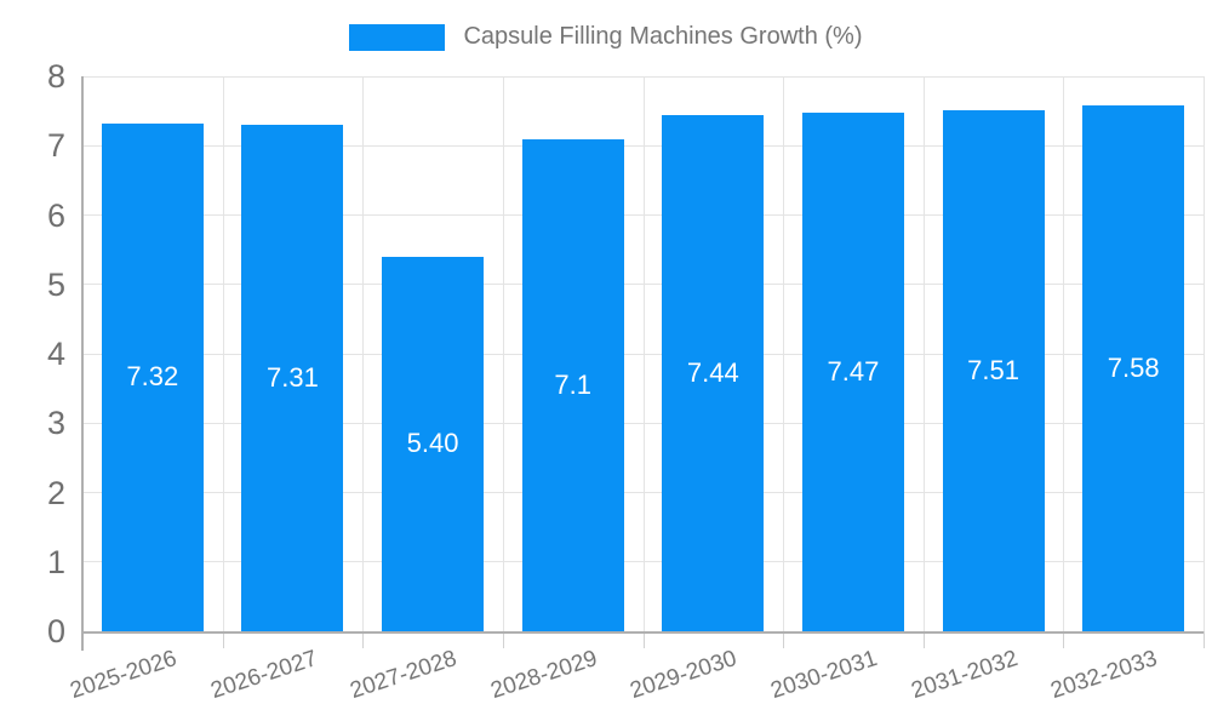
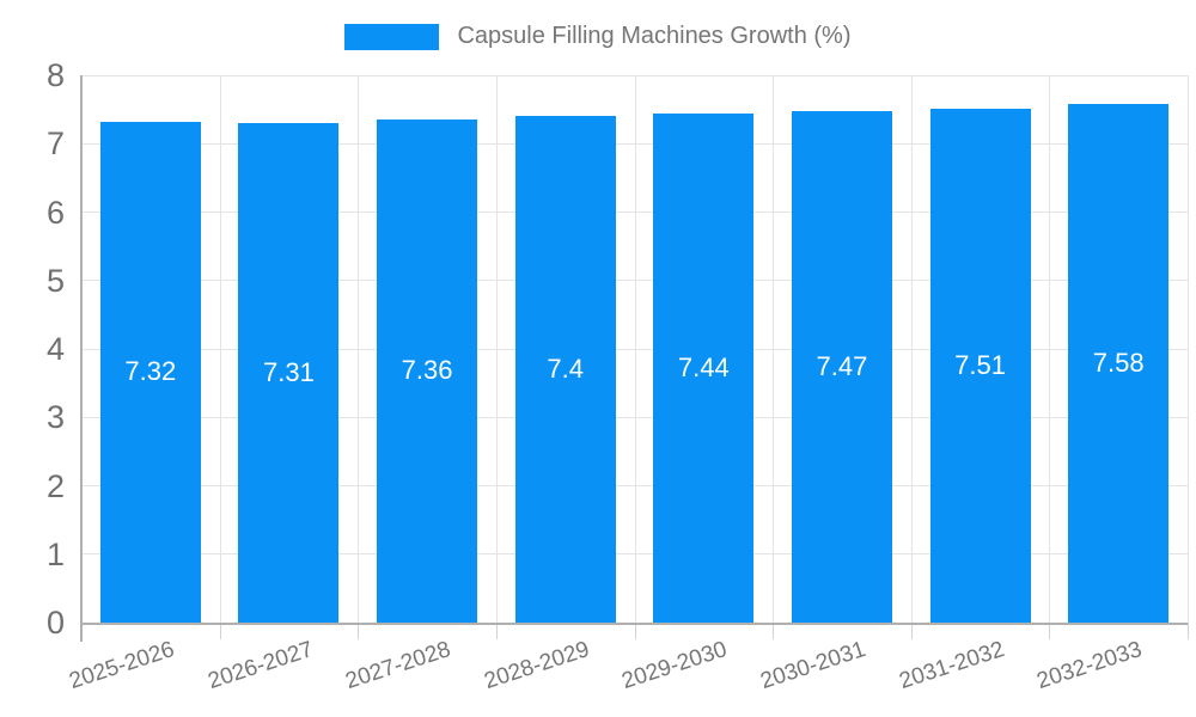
2027-2028: 5.40 -> 7.36
2028-2029: 7.1 -> 7.4
